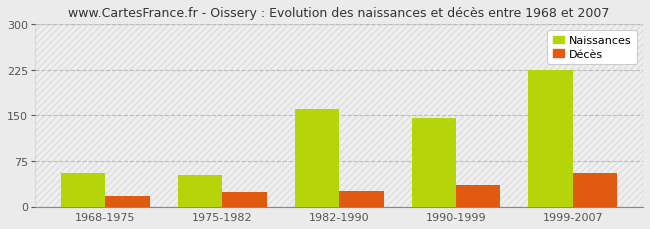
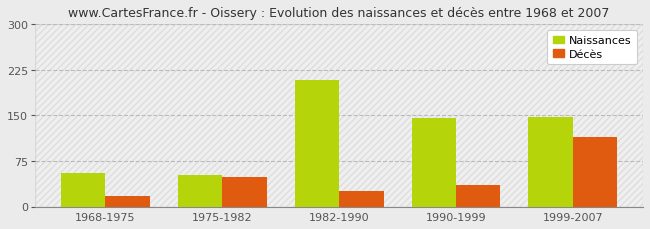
Décès/1975-1982: 24 -> 48
Naissances/1982-1990: 160 -> 208
Naissances/1999-2007: 225 -> 148
Décès/1999-2007: 55 -> 114
